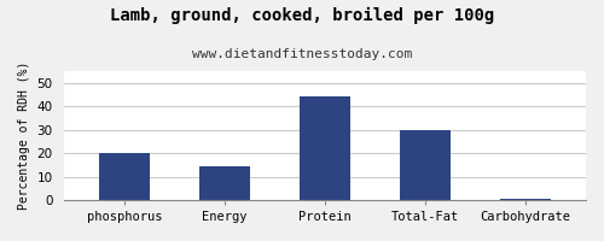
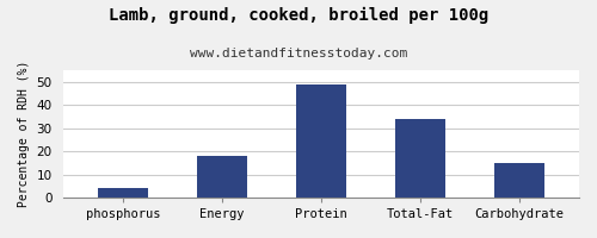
phosphorus: 20 -> 4
Energy: 14 -> 18
Protein: 44 -> 49
Total-Fat: 30 -> 34
Carbohydrate: 0 -> 15
